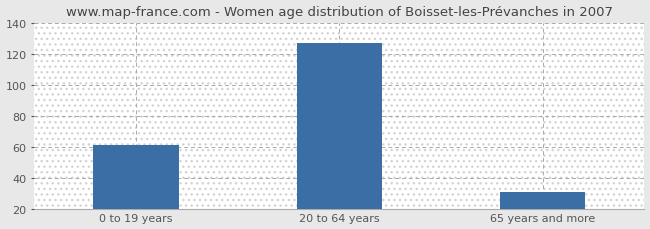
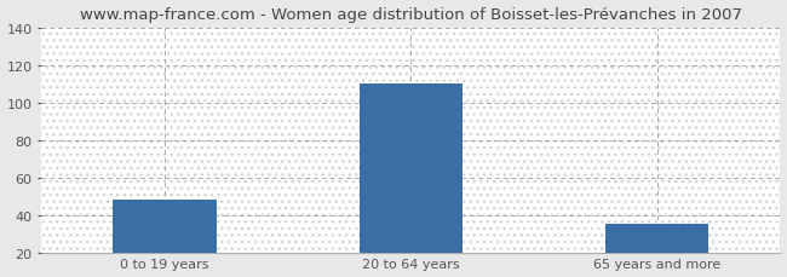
0 to 19 years: 61 -> 48
20 to 64 years: 127 -> 110
65 years and more: 31 -> 35
